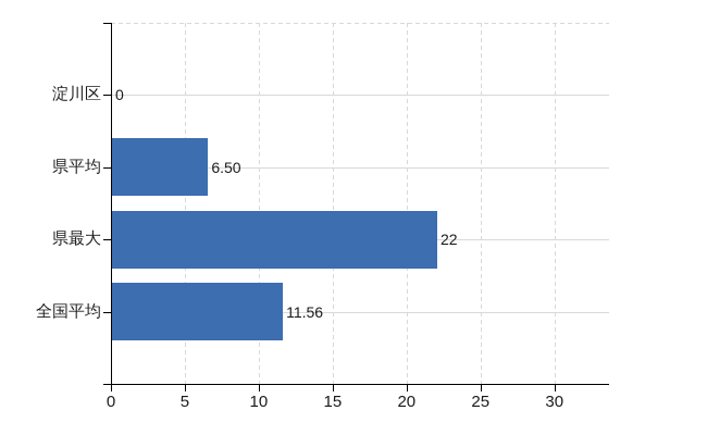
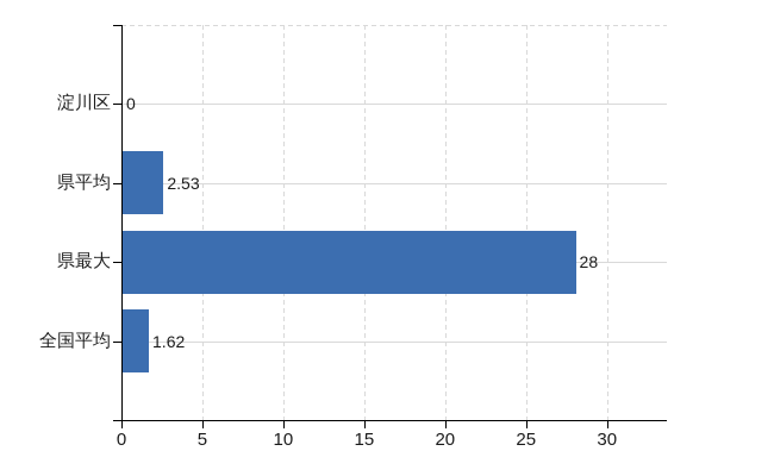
県平均: 6.50 -> 2.53
県最大: 22 -> 28
全国平均: 11.56 -> 1.62
